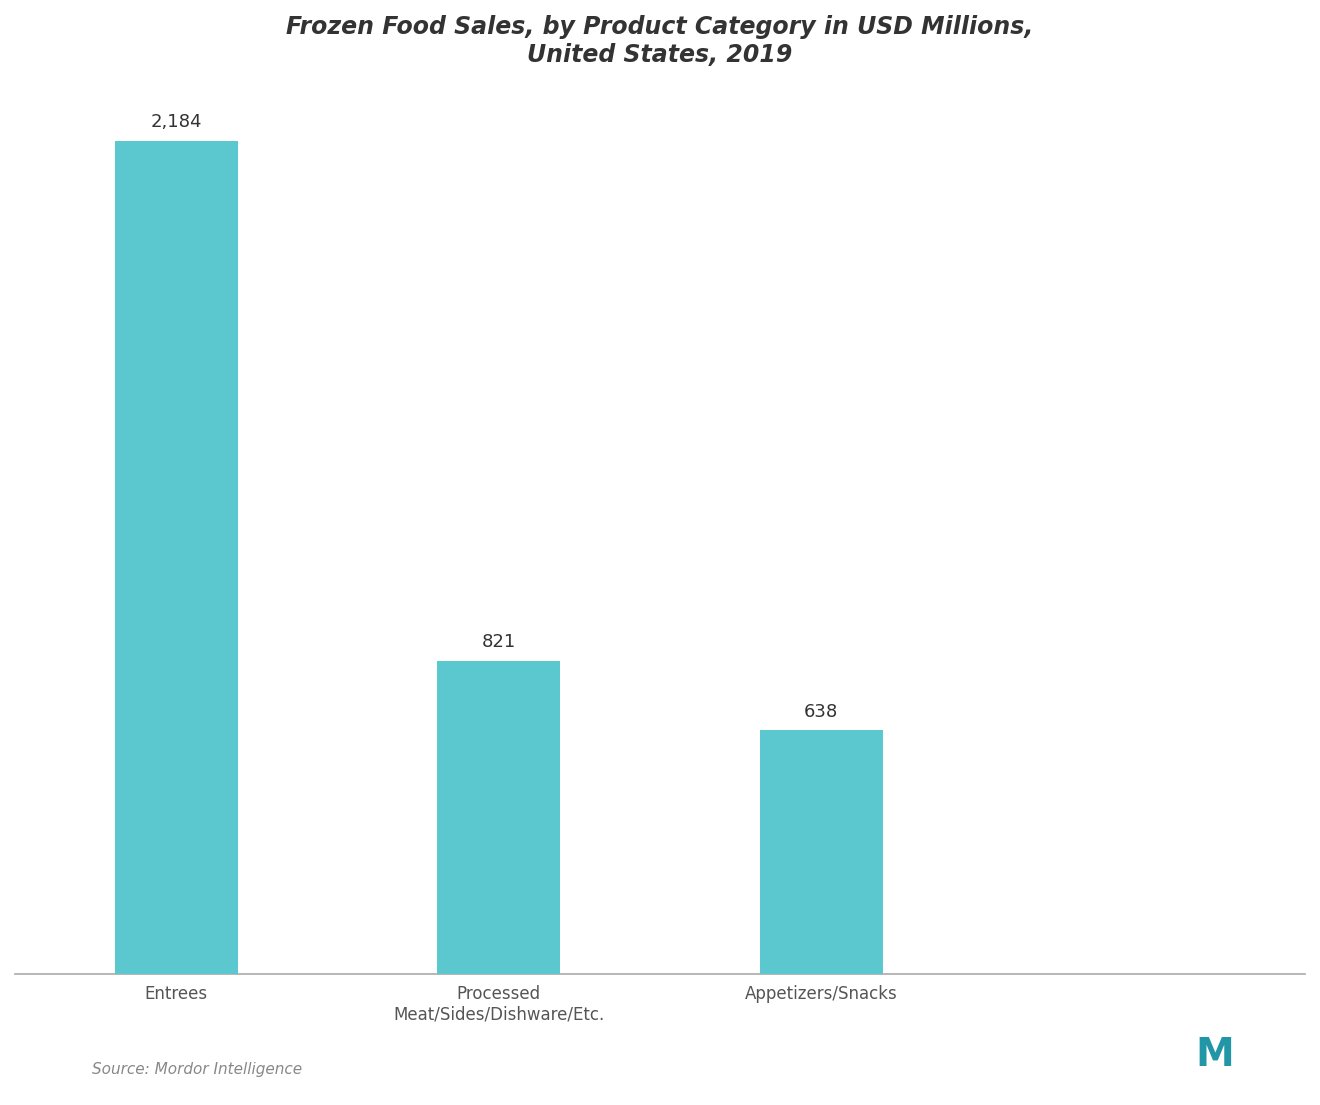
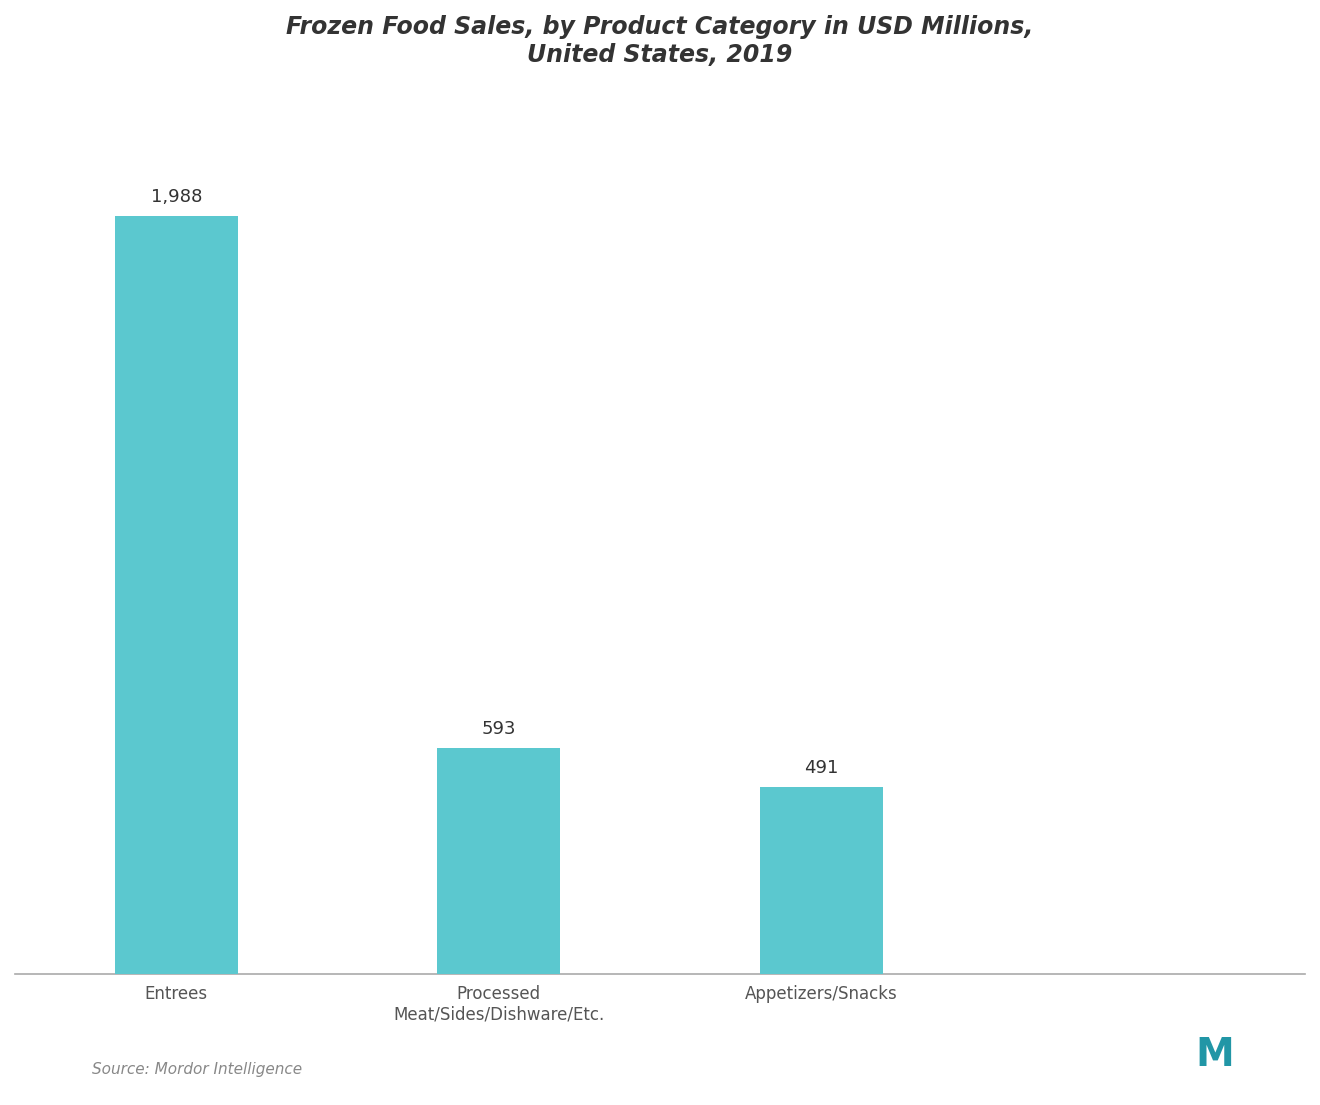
Entrees: 2,184 -> 1,988
Processed Meat/Sides/Dishware/Etc.: 821 -> 593
Appetizers/Snacks: 638 -> 491
